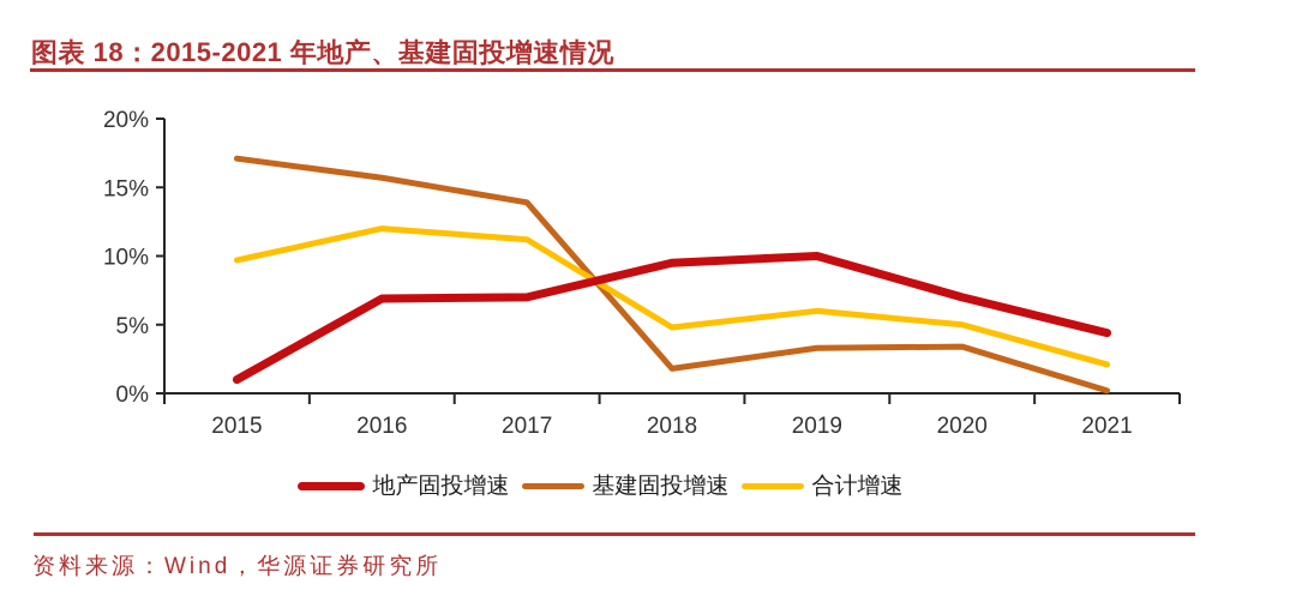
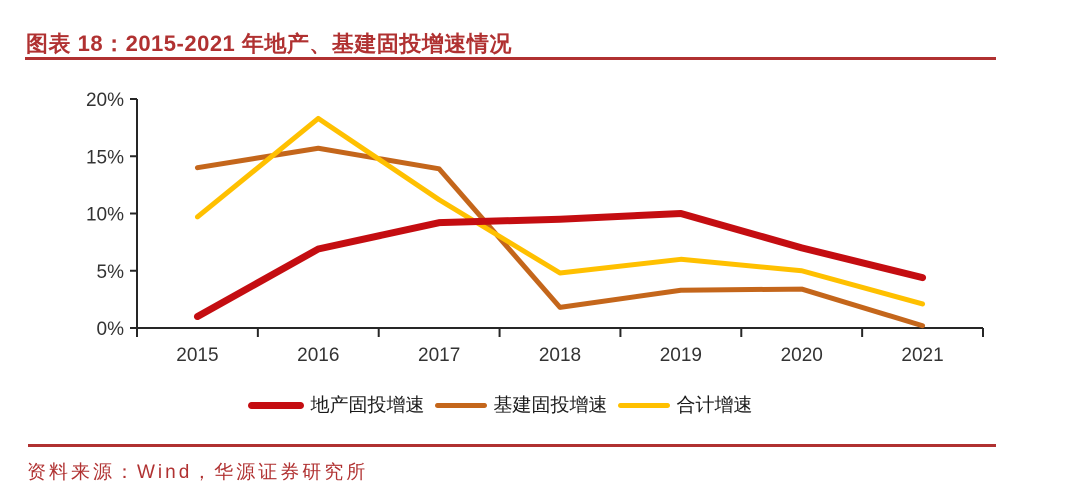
基建固投增速/2015: 17.1% -> 14.0%
合计增速/2016: 12.0% -> 18.3%
地产固投增速/2017: 7.0% -> 9.2%
